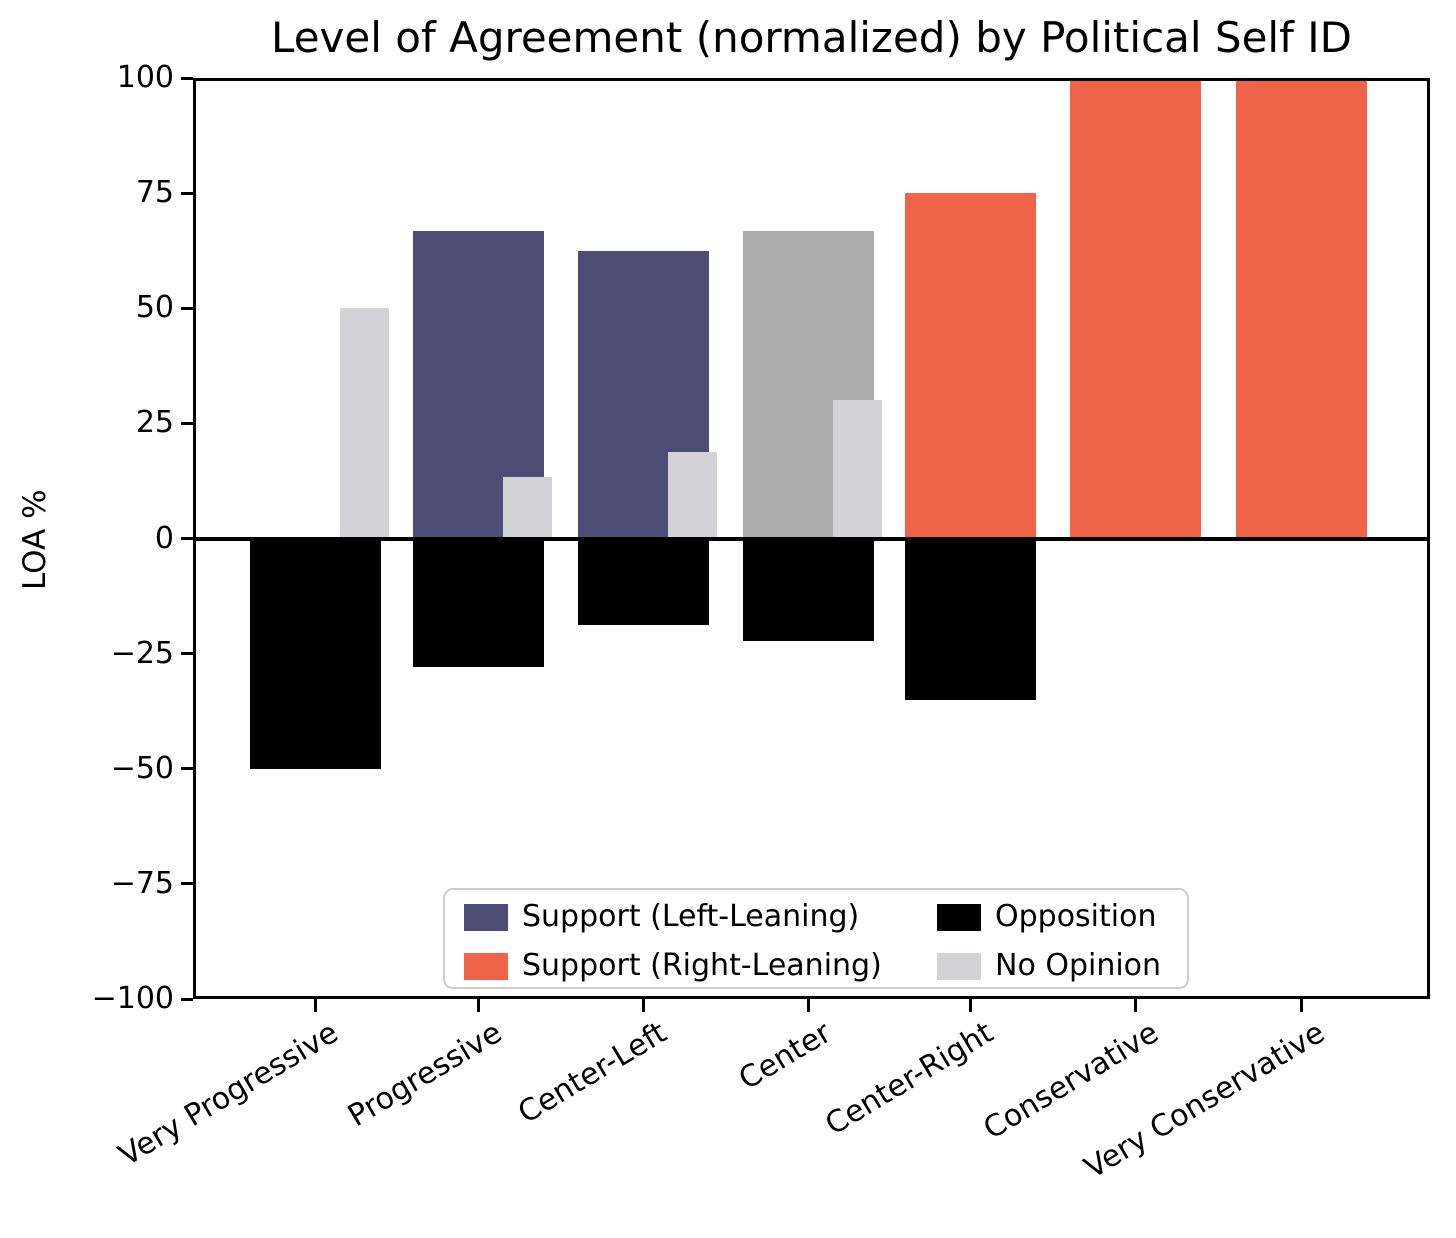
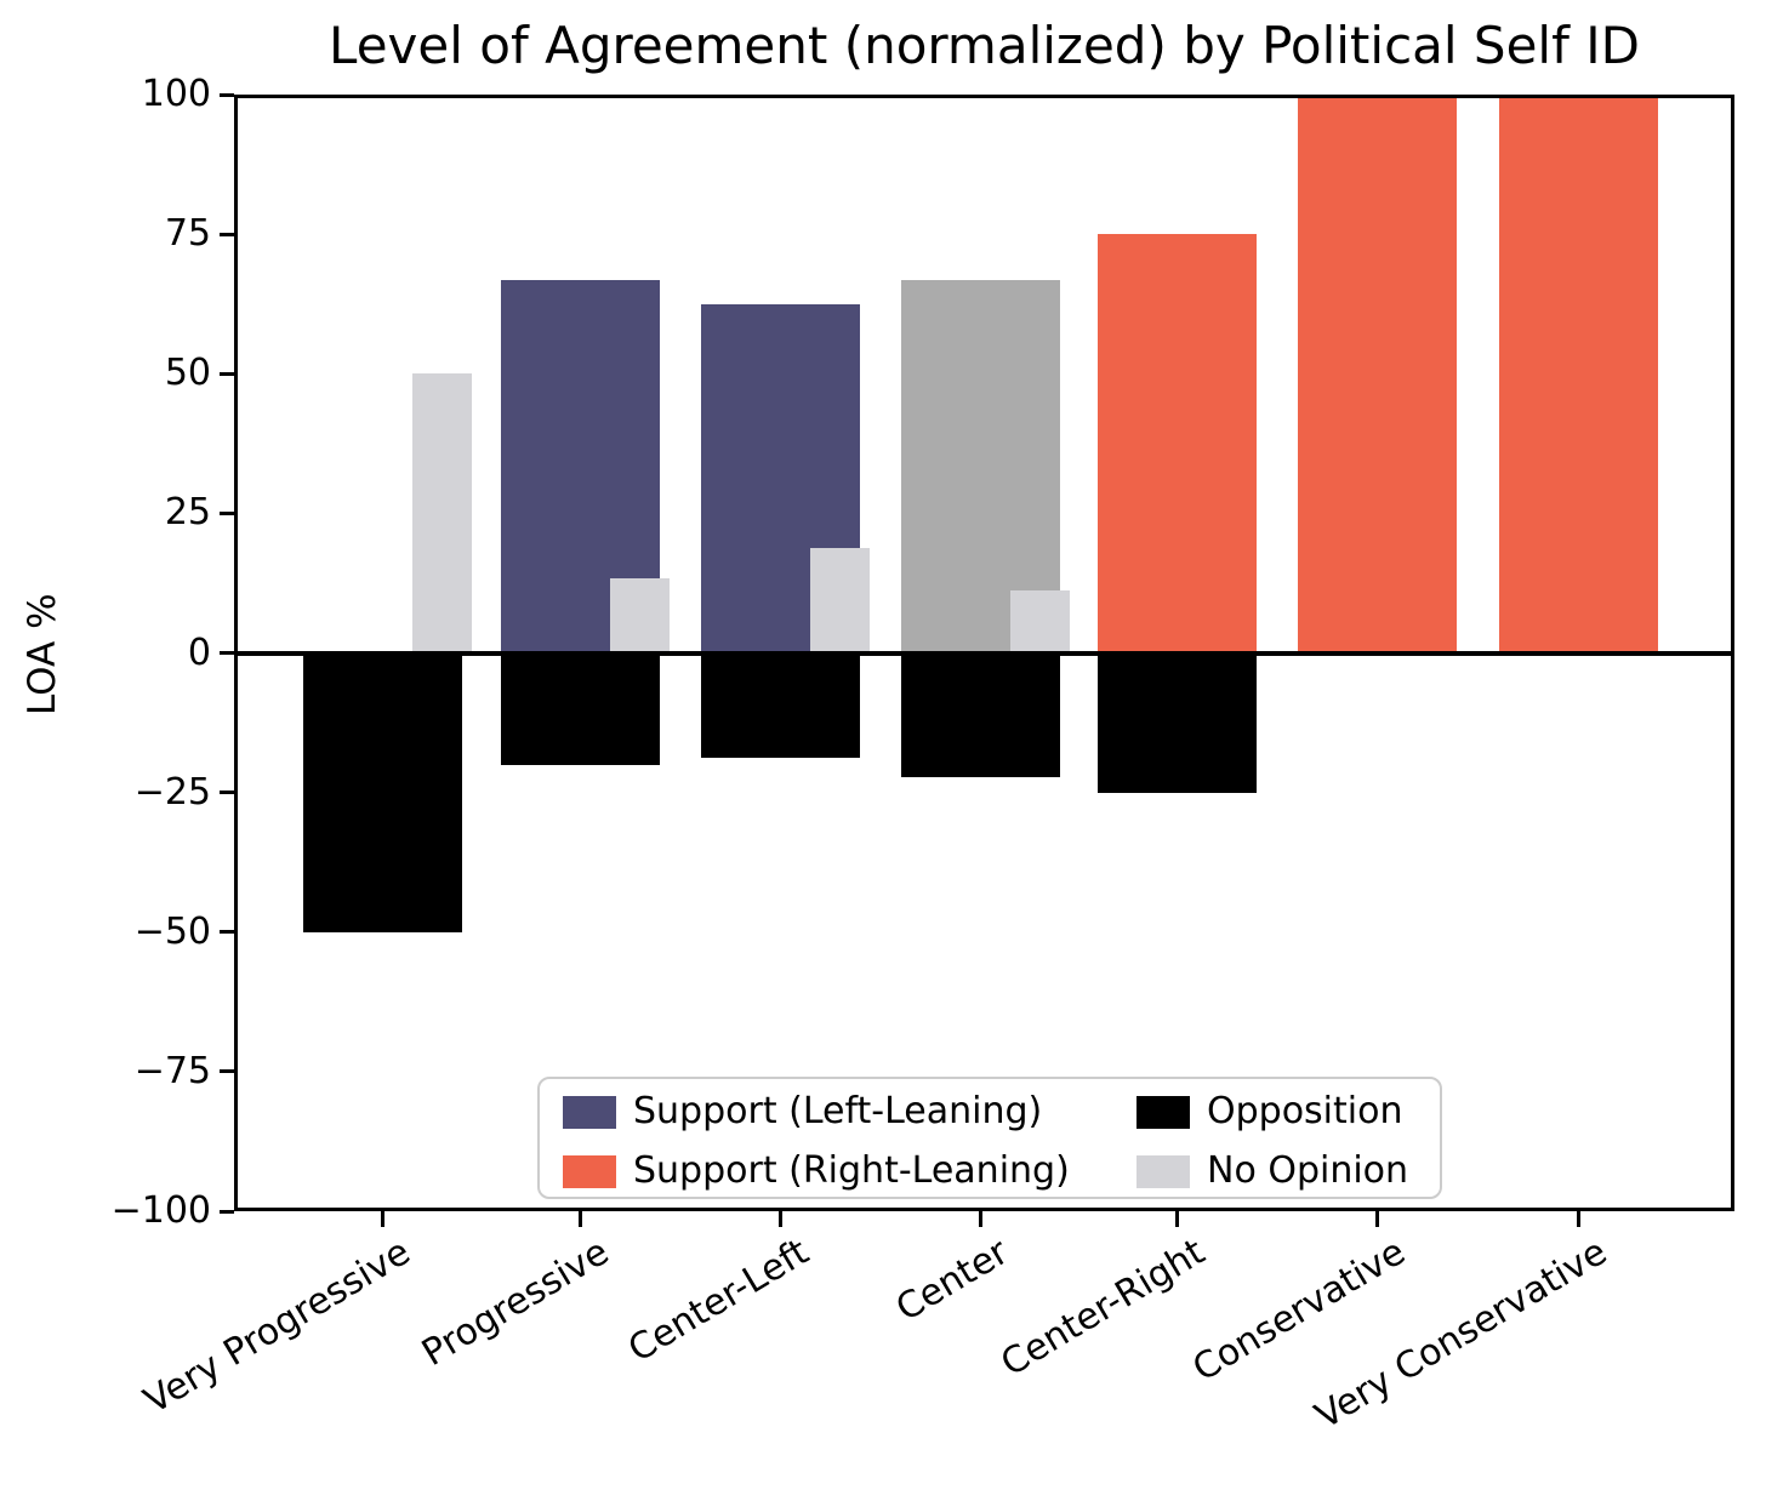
Opposition/Progressive: -28 -> -20
No Opinion/Center: 30 -> 11
Opposition/Center-Right: -35 -> -25
